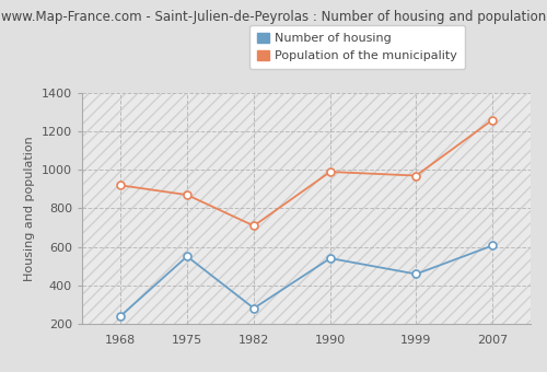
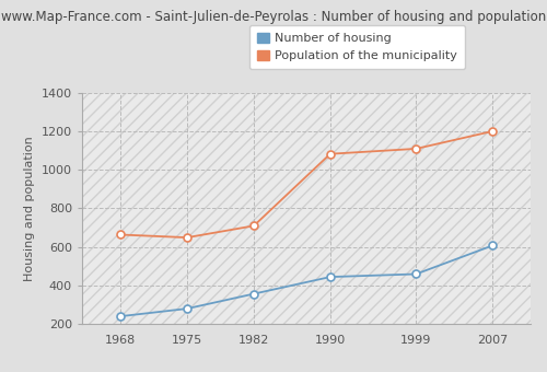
Population of the municipality/1968: 920 -> 660
Number of housing/1975: 550 -> 280
Population of the municipality/1975: 870 -> 650
Number of housing/1982: 280 -> 360
Number of housing/1990: 540 -> 440
Population of the municipality/1990: 990 -> 1080
Population of the municipality/1999: 970 -> 1110
Population of the municipality/2007: 1260 -> 1200
